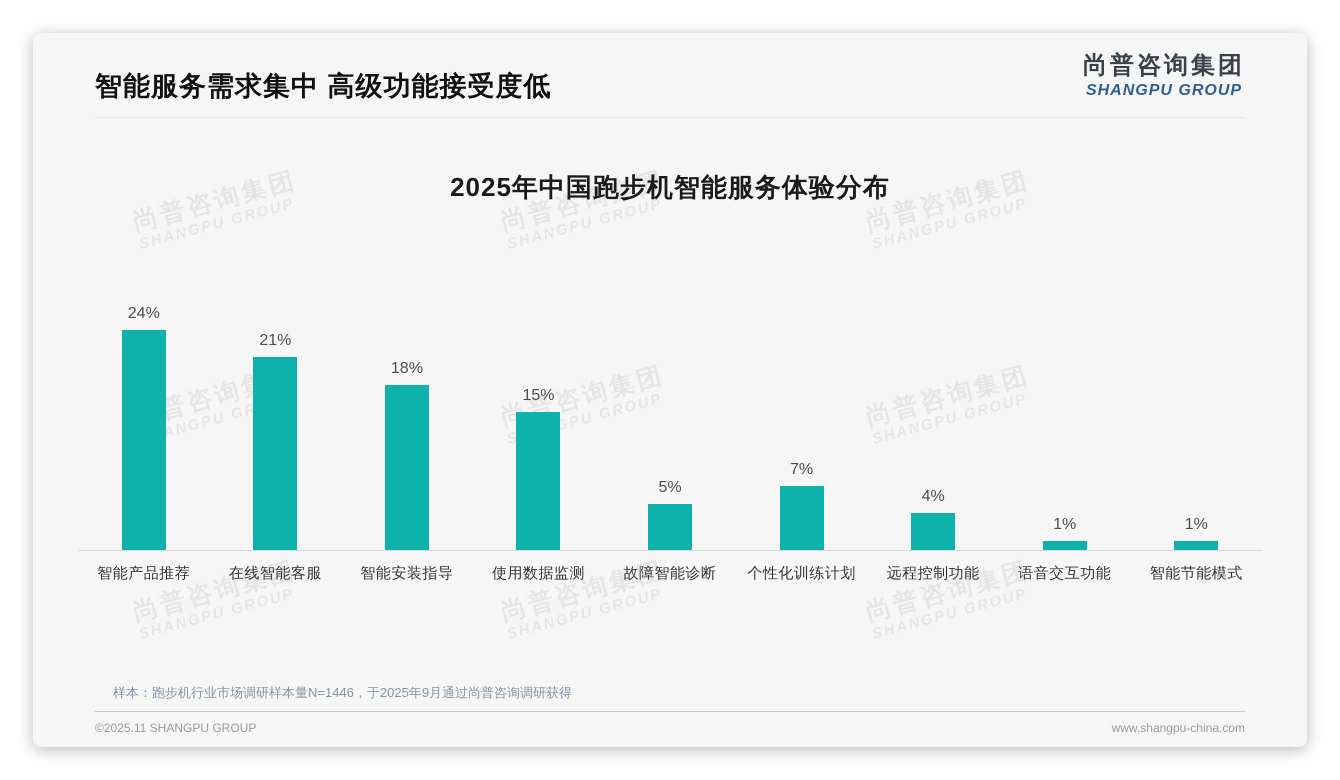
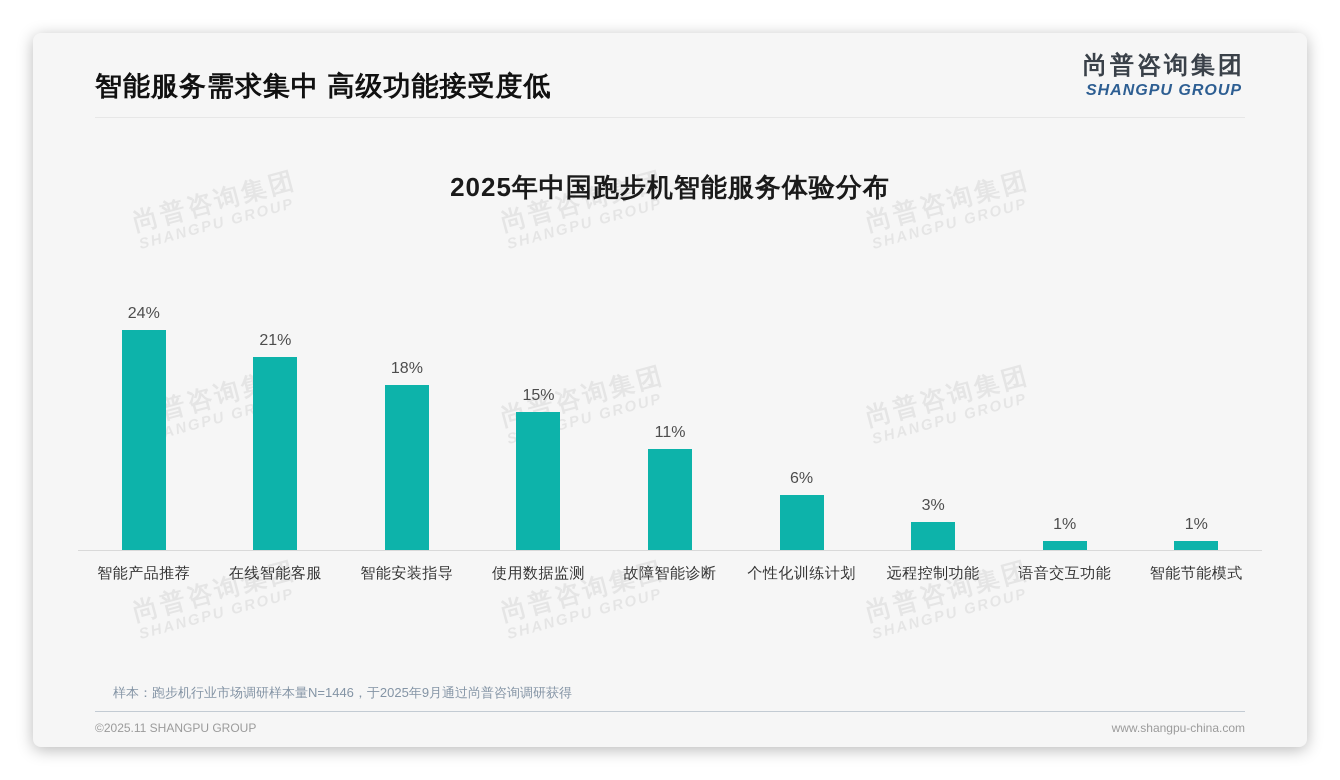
故障智能诊断: 5% -> 11%
个性化训练计划: 7% -> 6%
远程控制功能: 4% -> 3%
